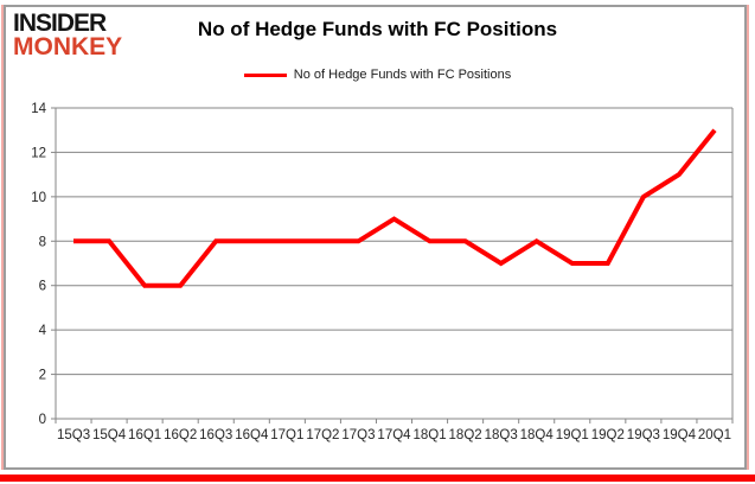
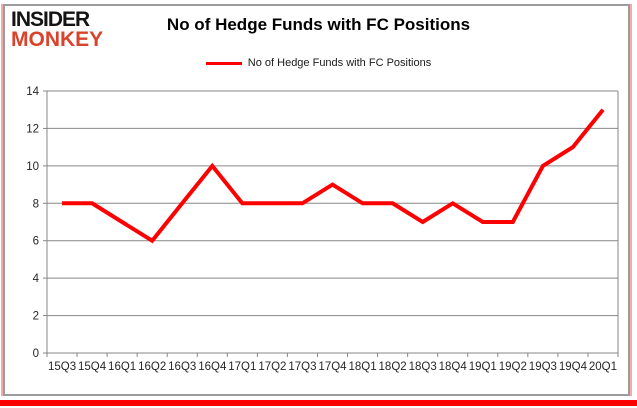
16Q1: 6 -> 7
16Q4: 8 -> 10
